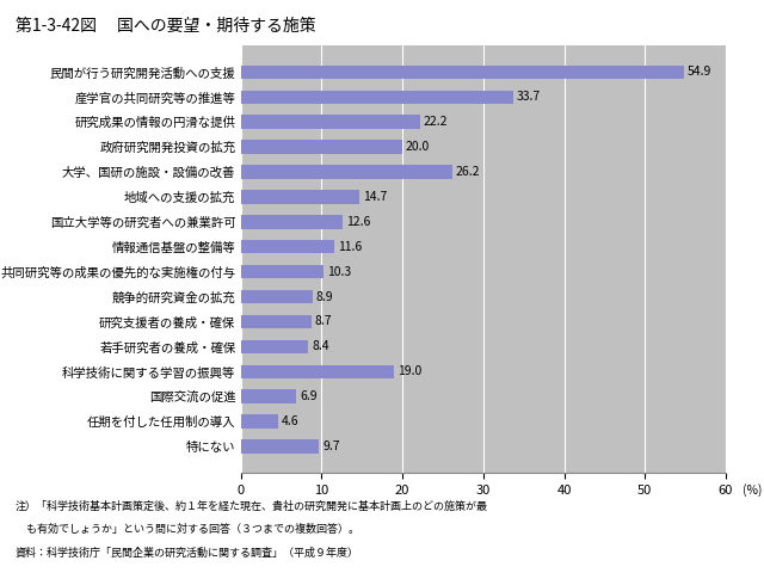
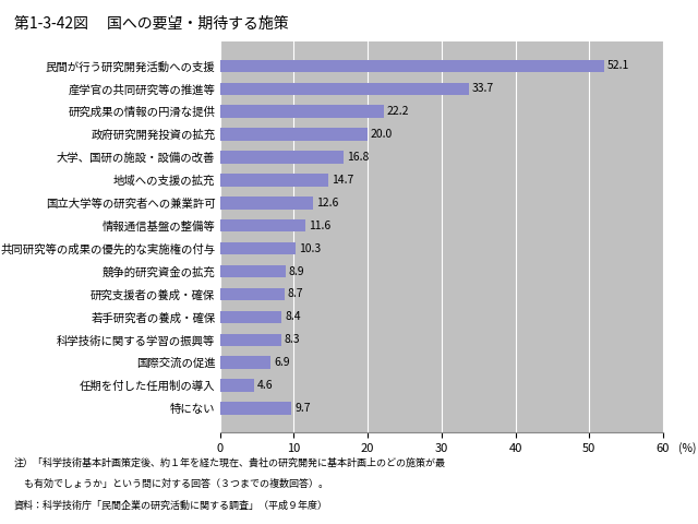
民間が行う研究開発活動への支援: 54.9 -> 52.1
大学、国研の施設・設備の改善: 26.2 -> 16.8
科学技術に関する学習の振興等: 19.0 -> 8.3
